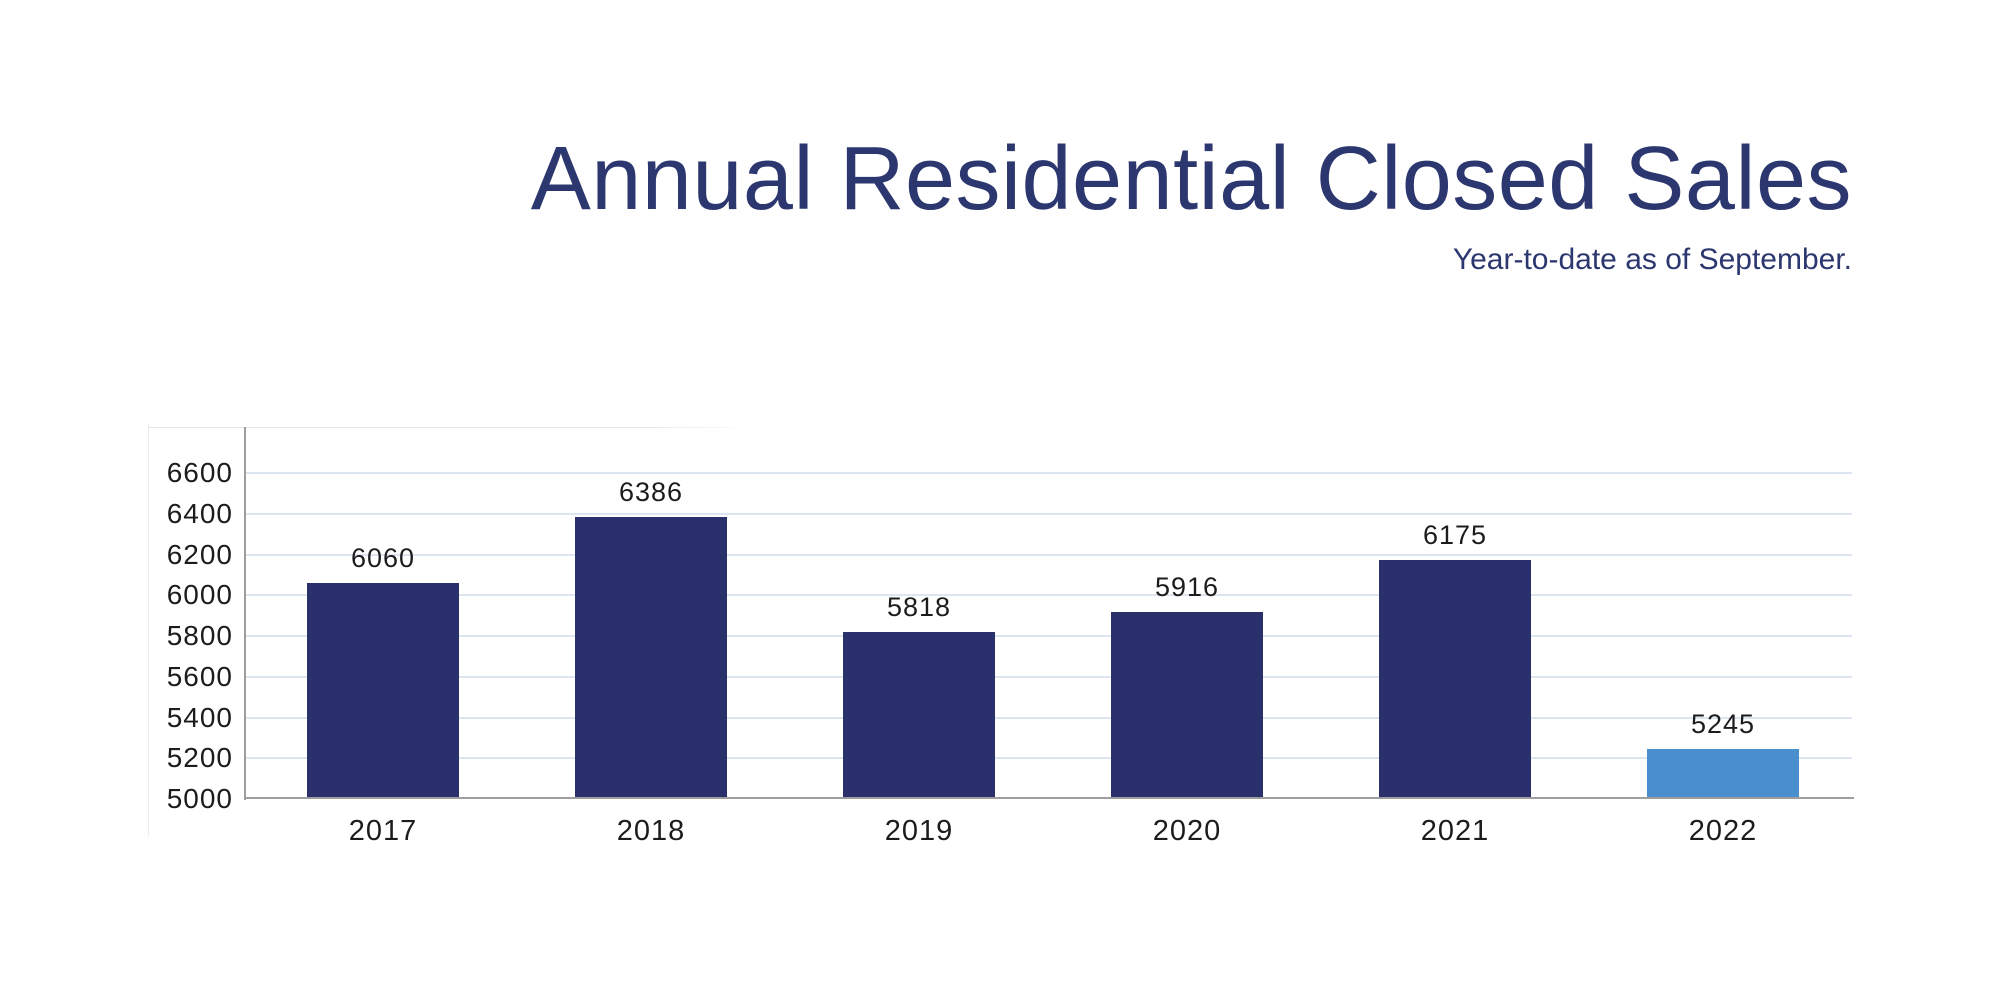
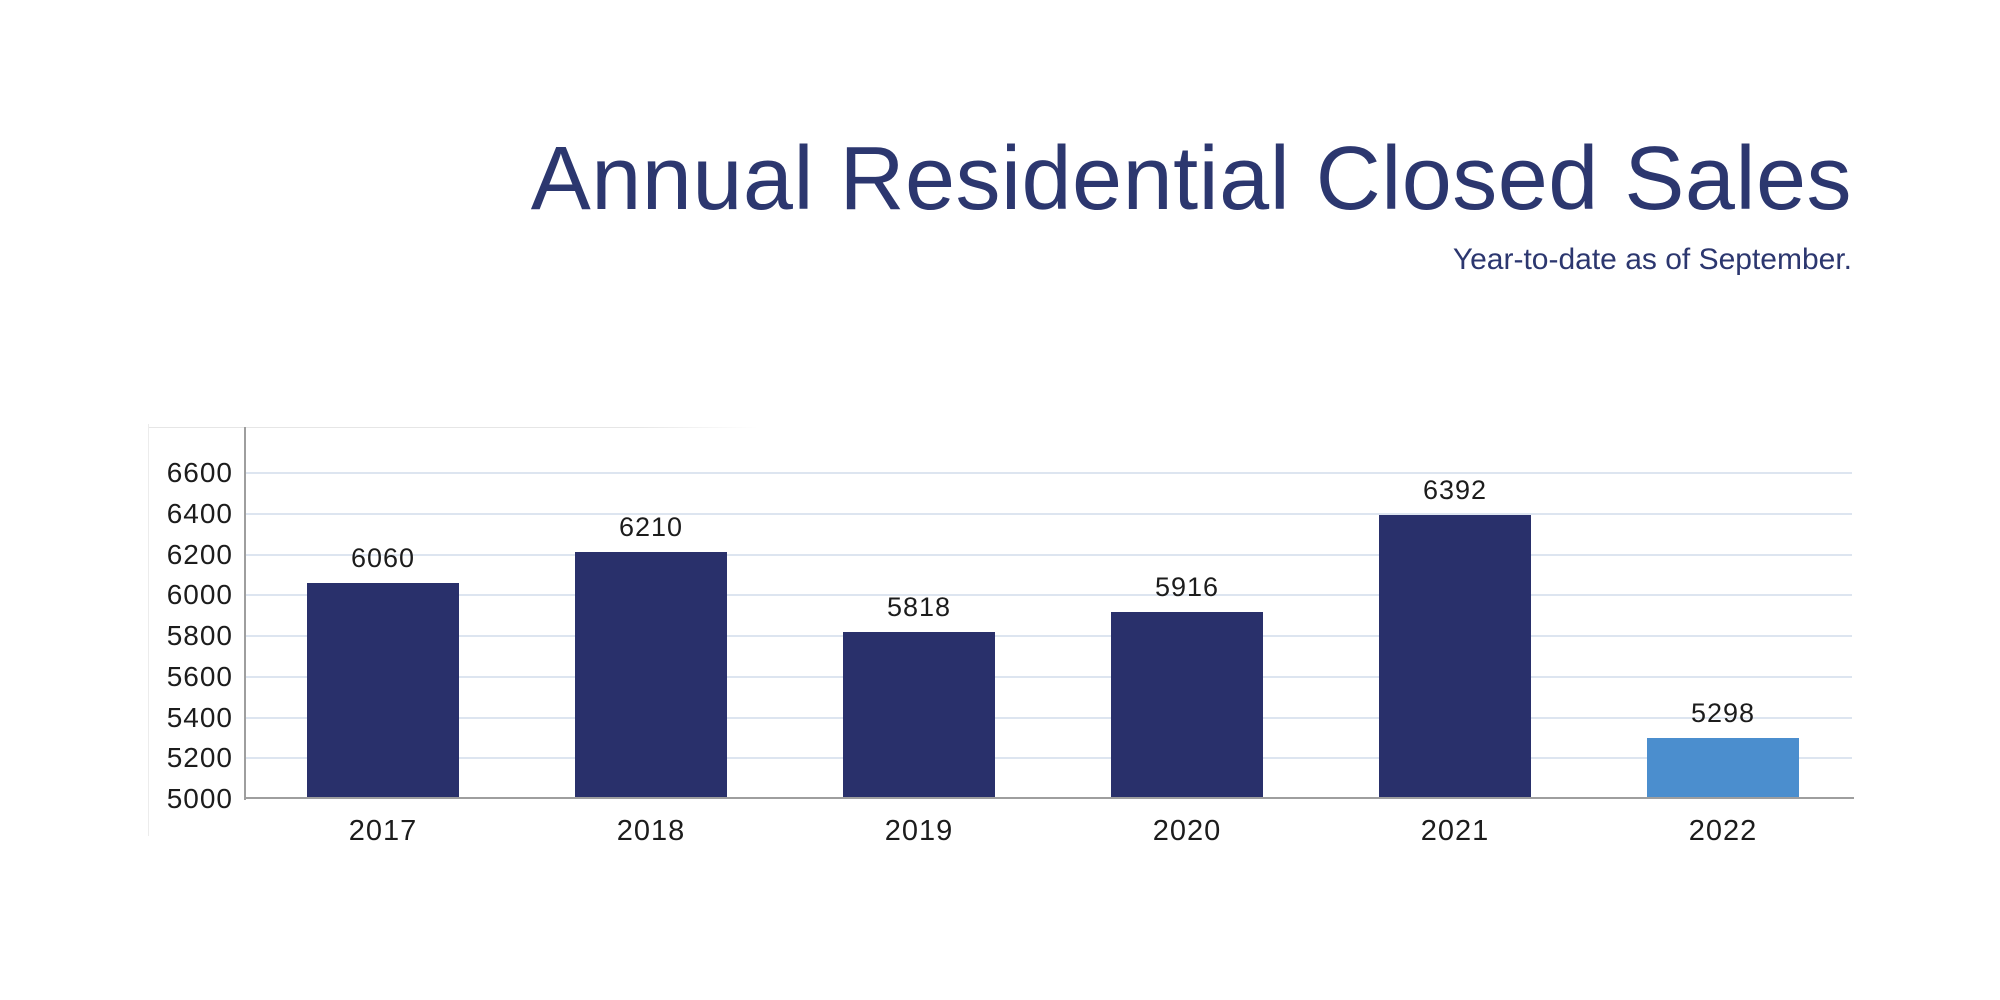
2018: 6386 -> 6210
2021: 6175 -> 6392
2022: 5245 -> 5298
